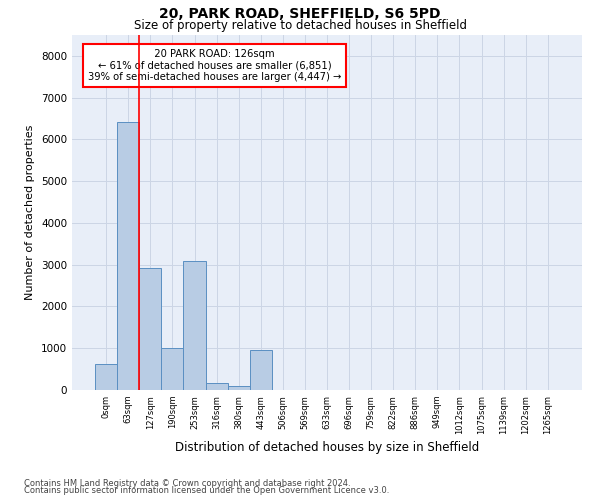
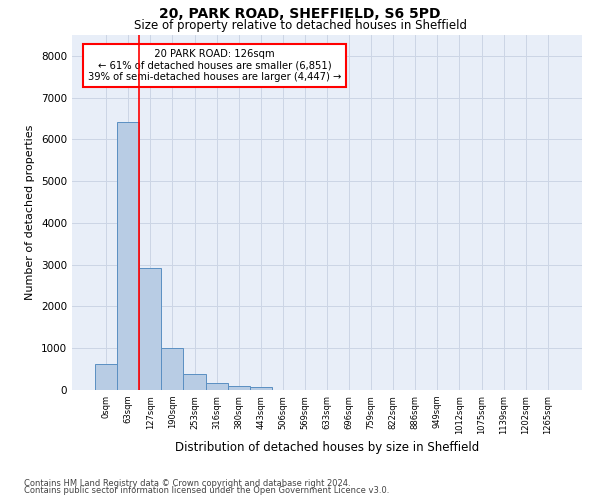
253sqm: 3100 -> 380
443sqm: 950 -> 80
